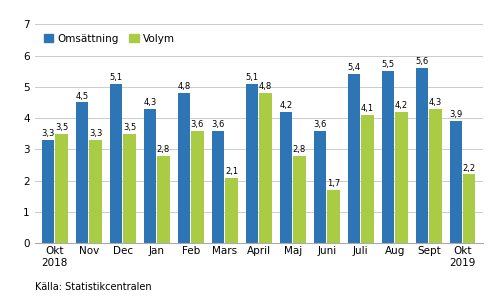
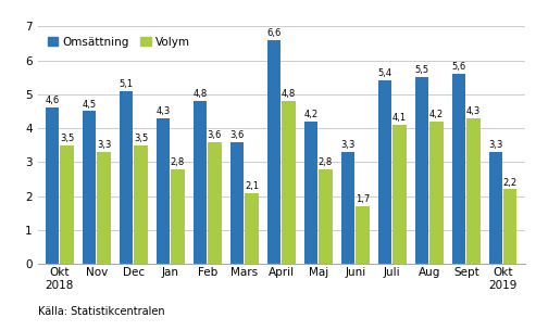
Omsättning/Okt 2018: 3,3 -> 4,6
Omsättning/April: 5,1 -> 6,6
Omsättning/Juni: 3,6 -> 3,3
Omsättning/Okt 2019: 3,9 -> 3,3
